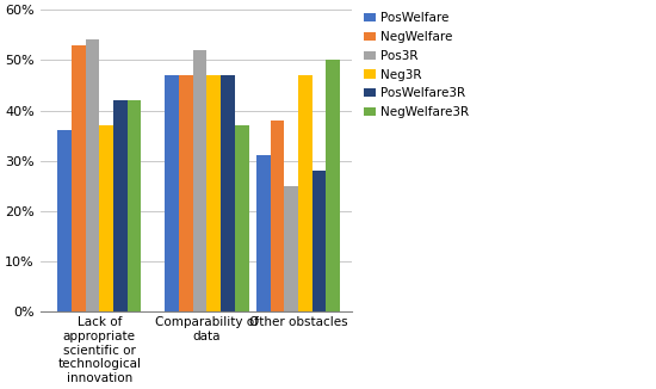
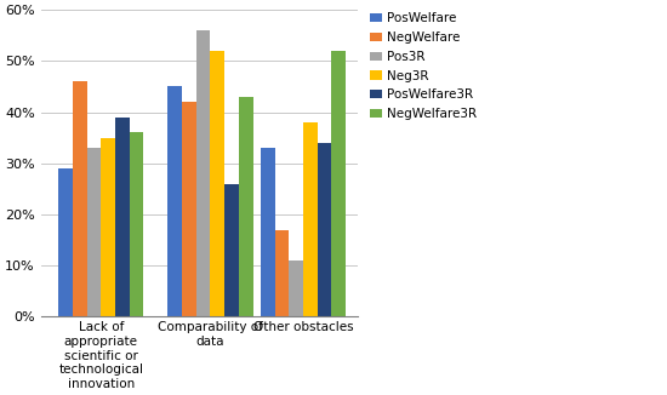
PosWelfare/Lack of appropriate scientific or technological innovation: 36% -> 29%
NegWelfare/Lack of appropriate scientific or technological innovation: 53% -> 46%
Pos3R/Lack of appropriate scientific or technological innovation: 54% -> 33%
Neg3R/Lack of appropriate scientific or technological innovation: 37% -> 35%
PosWelfare3R/Lack of appropriate scientific or technological innovation: 42% -> 39%
NegWelfare3R/Lack of appropriate scientific or technological innovation: 42% -> 36%
PosWelfare/Comparability of data: 47% -> 45%
NegWelfare/Comparability of data: 47% -> 42%
Pos3R/Comparability of data: 52% -> 56%
Neg3R/Comparability of data: 47% -> 52%
PosWelfare3R/Comparability of data: 47% -> 26%
NegWelfare3R/Comparability of data: 37% -> 43%
PosWelfare/Other obstacles: 31% -> 33%
NegWelfare/Other obstacles: 38% -> 17%
Pos3R/Other obstacles: 25% -> 11%
Neg3R/Other obstacles: 47% -> 38%
PosWelfare3R/Other obstacles: 28% -> 34%
NegWelfare3R/Other obstacles: 50% -> 52%
